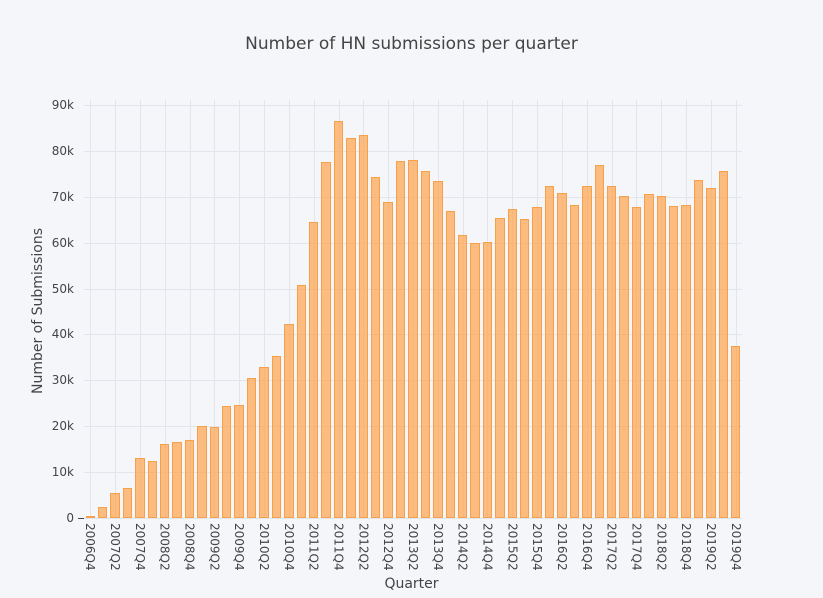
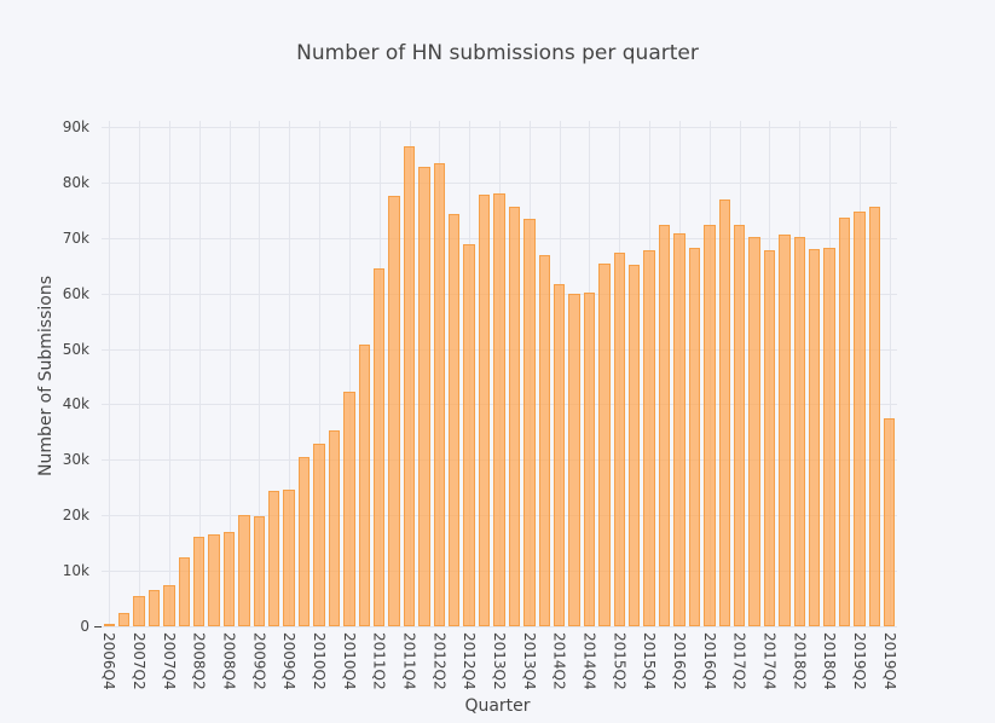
2007Q4: 13k -> 7k
2019Q2: 72k -> 75k
